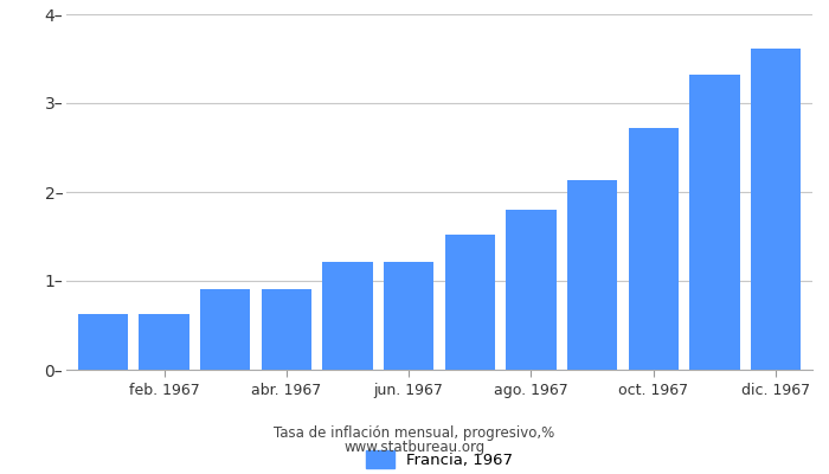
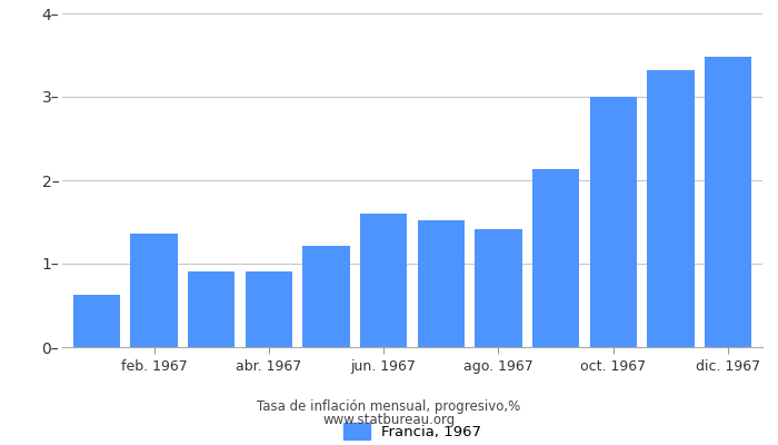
feb. 1967: 0.63– -> 1.36–
jun. 1967: 1.22– -> 1.60–
ago. 1967: 1.80– -> 1.42–
oct. 1967: 2.72– -> 3.00–
dic. 1967: 3.62– -> 3.48–
